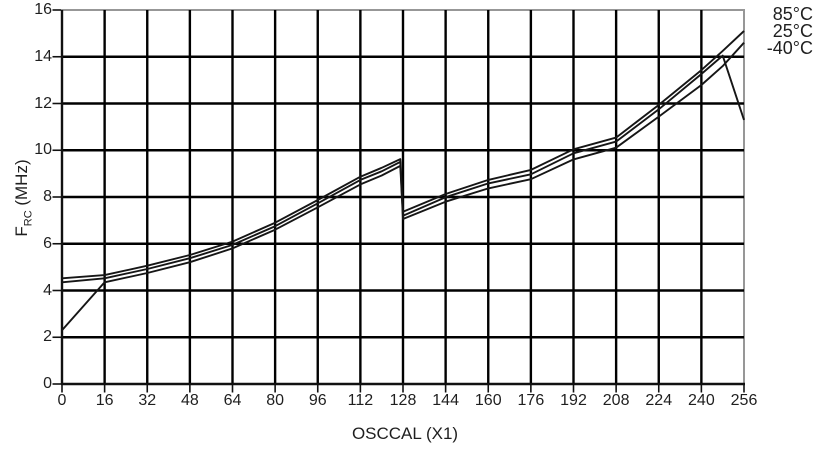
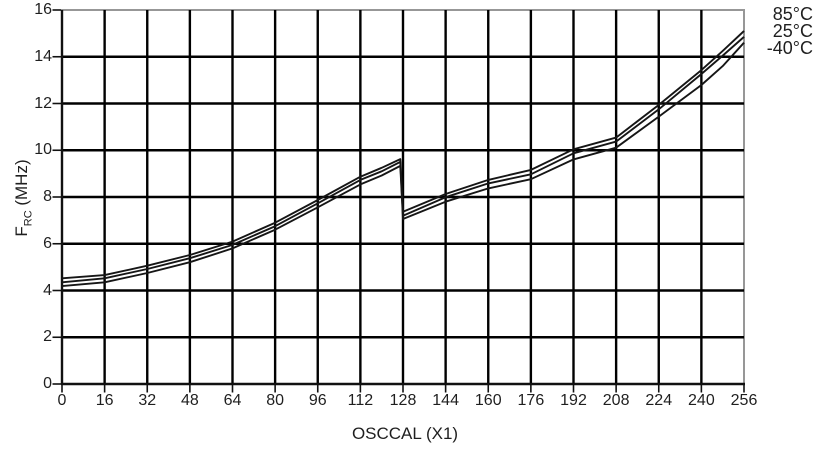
-40°C/0: 2.3 -> 4.2
25°C/256: 11.3 -> 14.8
